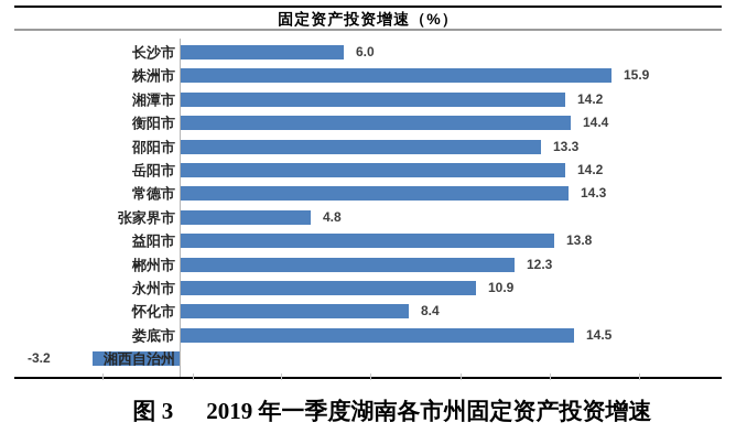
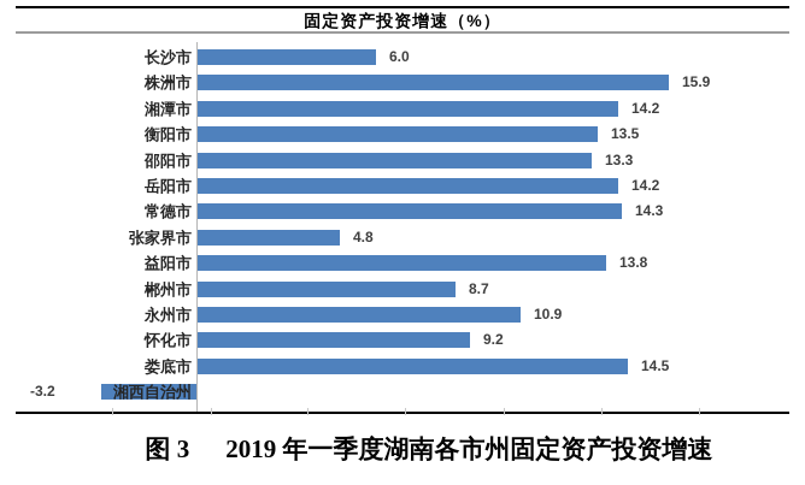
衡阳市: 14.4 -> 13.5
郴州市: 12.3 -> 8.7
怀化市: 8.4 -> 9.2
